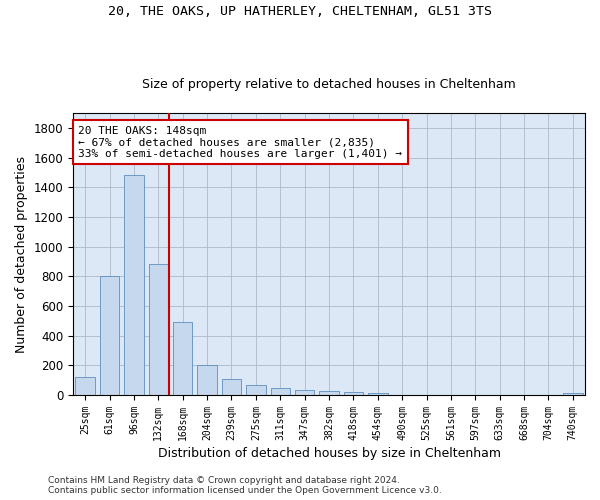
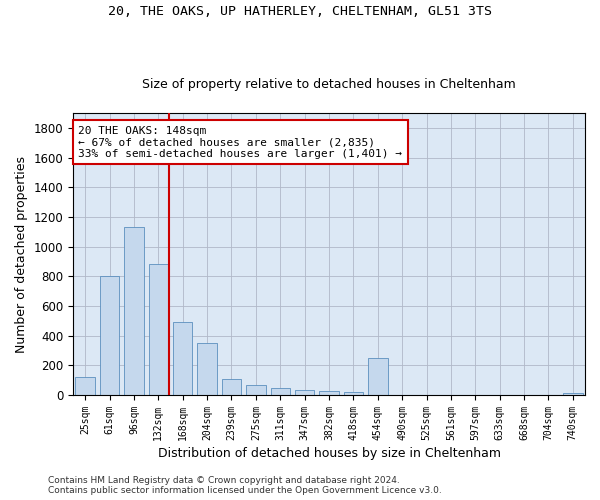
96sqm: 1480 -> 1130
204sqm: 200 -> 350
454sqm: 20 -> 250
